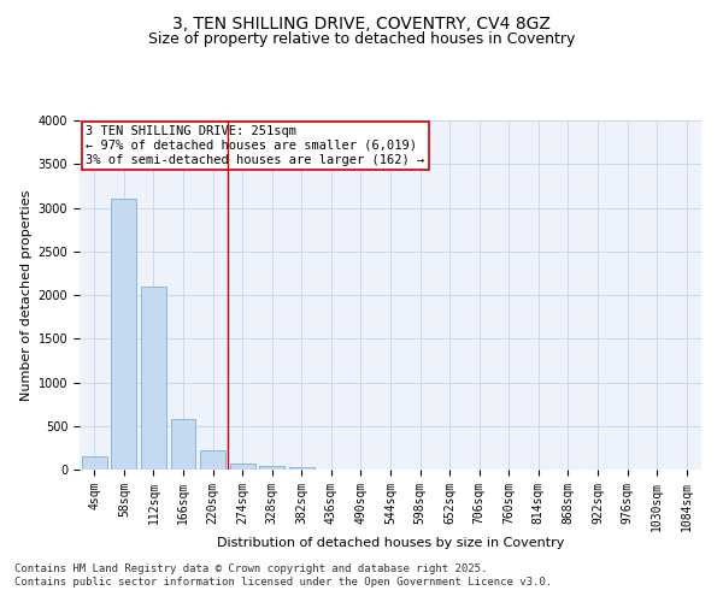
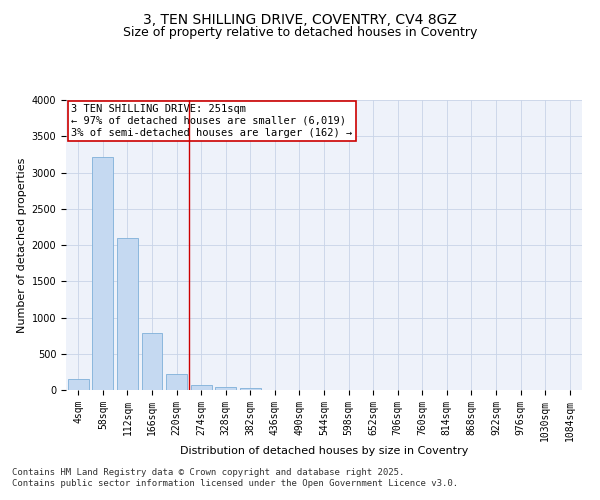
58sqm: 3100 -> 3220
166sqm: 580 -> 780
